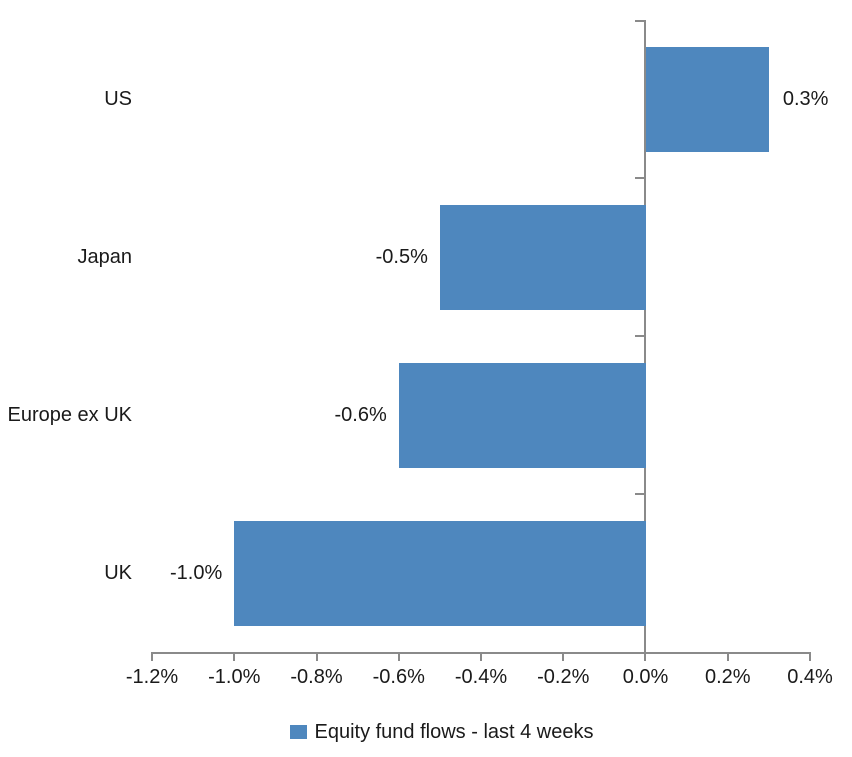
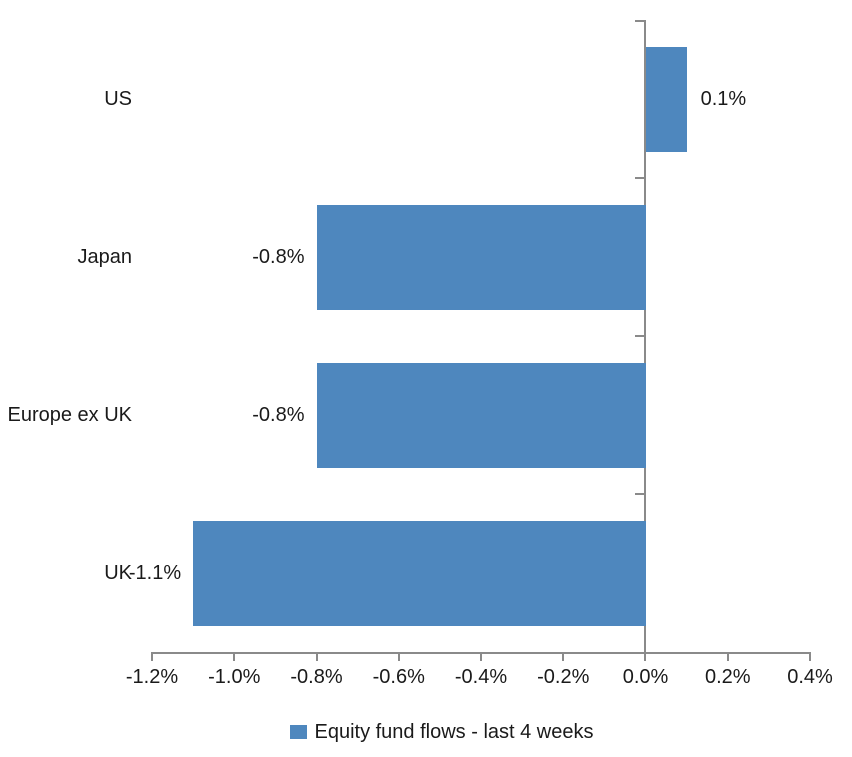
US: 0.3% -> 0.1%
Japan: -0.5% -> -0.8%
Europe ex UK: -0.6% -> -0.8%
UK: -1.0% -> -1.1%
